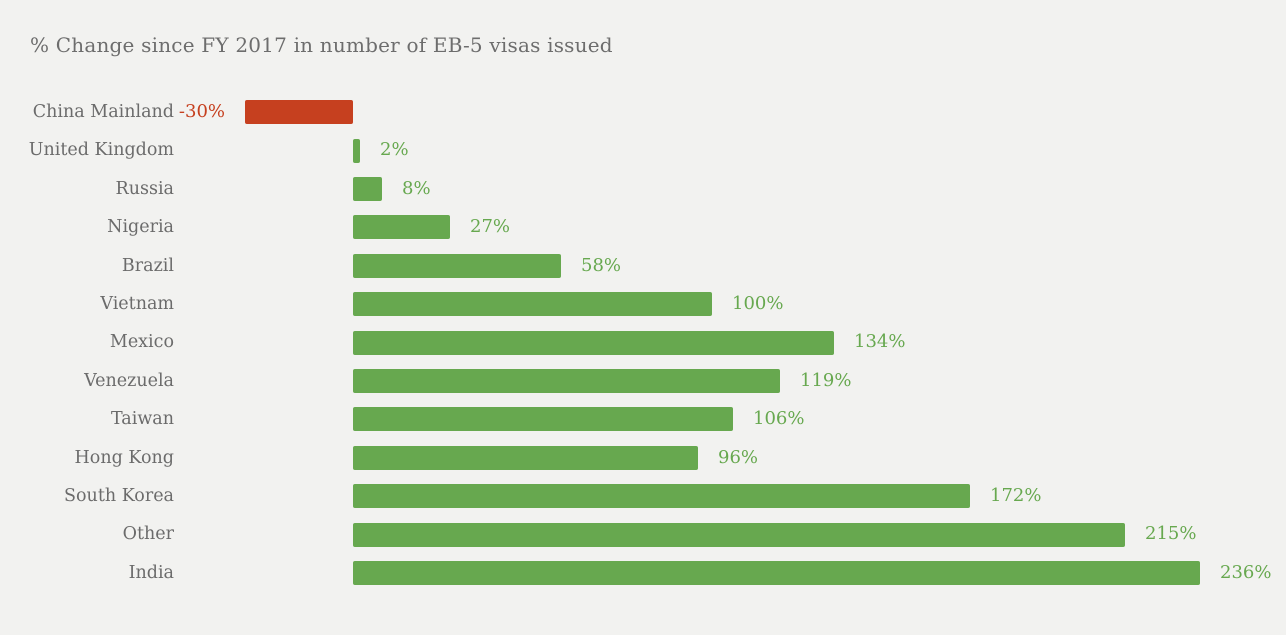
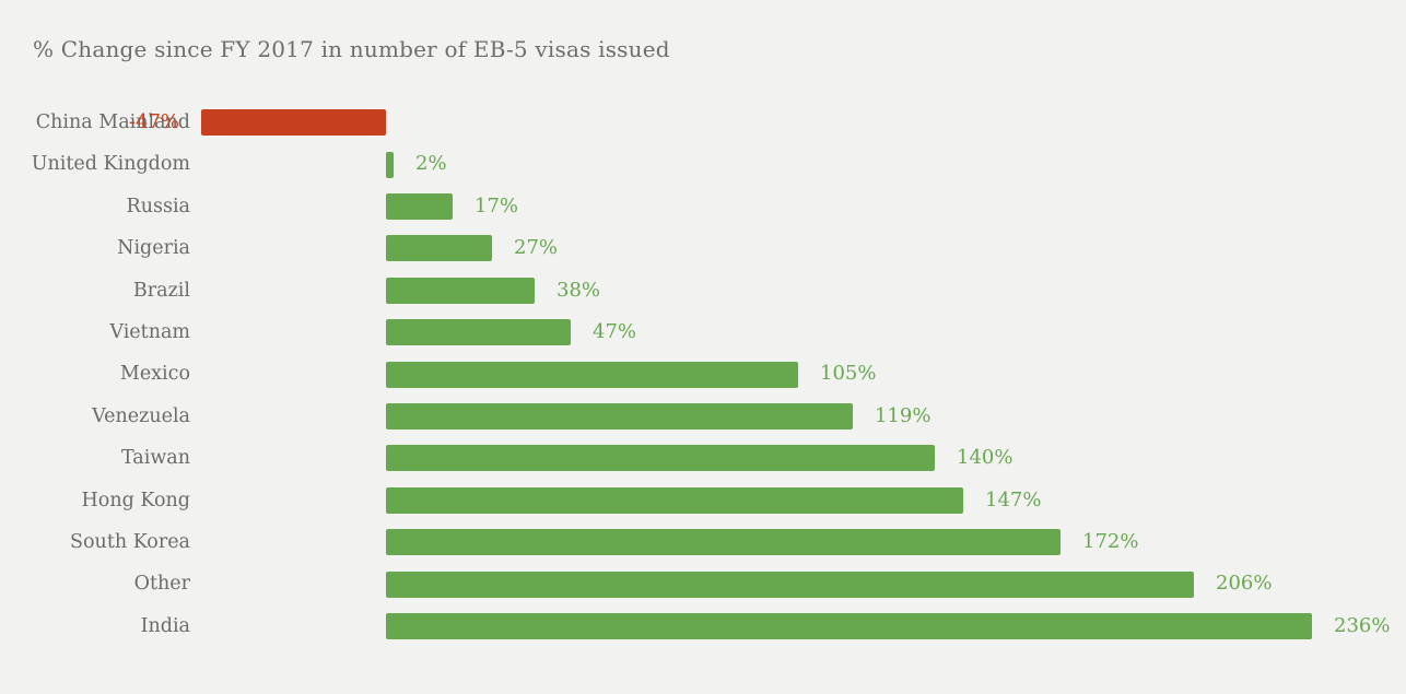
China Mainland: -30% -> -47%
Russia: 8% -> 17%
Brazil: 58% -> 38%
Vietnam: 100% -> 47%
Mexico: 134% -> 105%
Taiwan: 106% -> 140%
Hong Kong: 96% -> 147%
Other: 215% -> 206%
